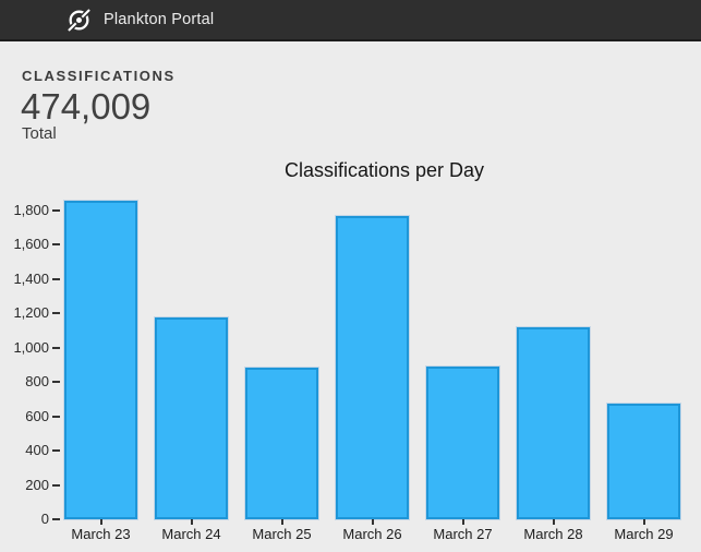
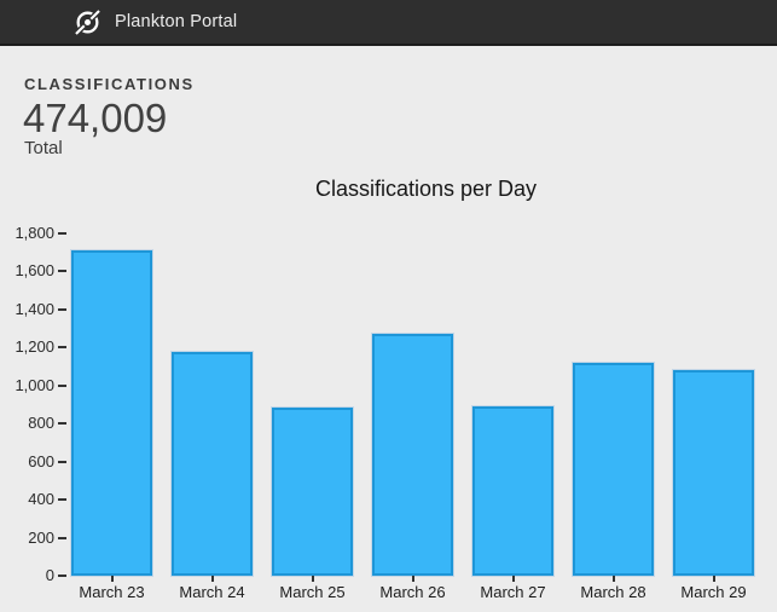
March 23: 1860 -> 1710
March 26: 1770 -> 1270
March 29: 680 -> 1080
